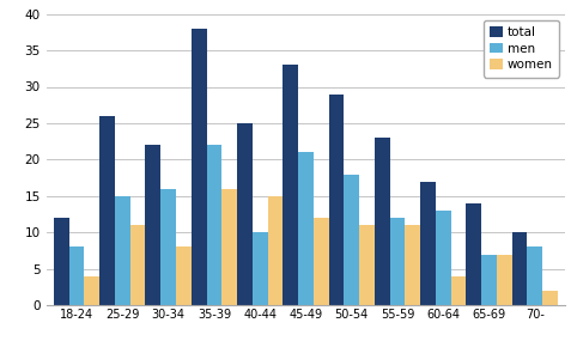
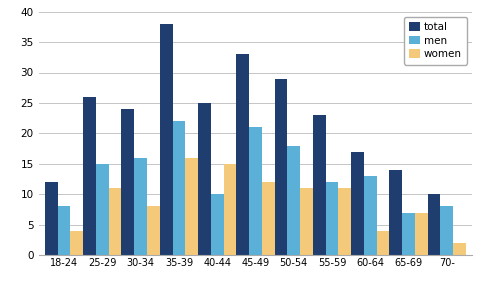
total/30-34: 22 -> 24
